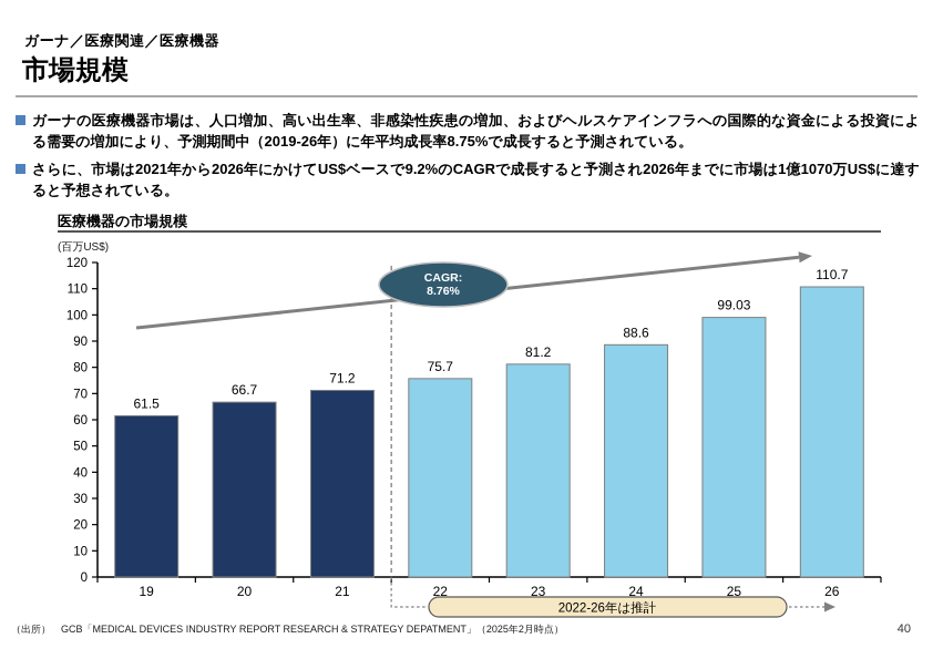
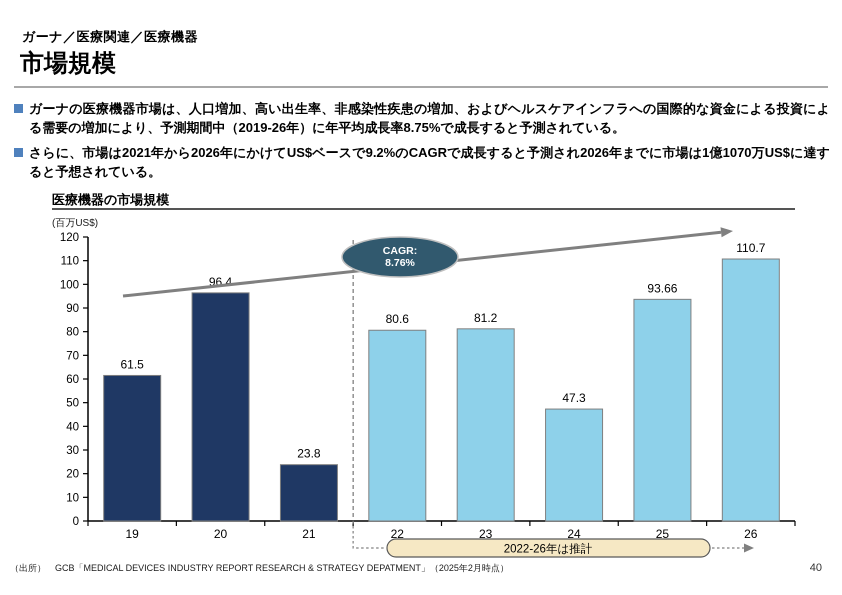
20: 66.7 -> 96.4
21: 71.2 -> 23.8
22: 75.7 -> 80.6
24: 88.6 -> 47.3
25: 99.03 -> 93.66
